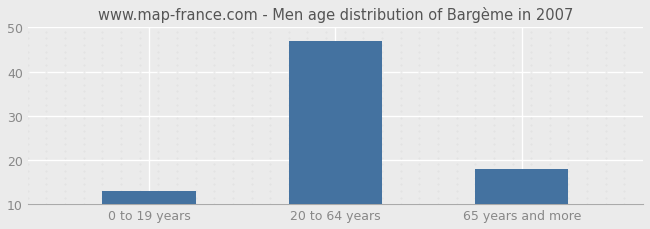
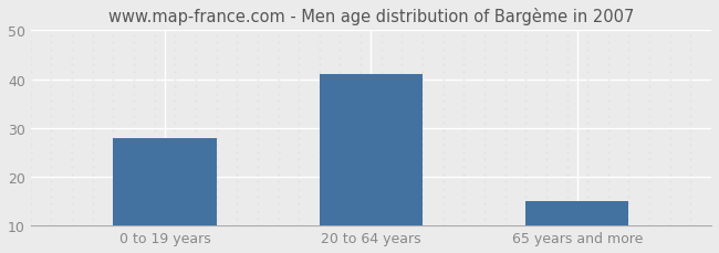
0 to 19 years: 13 -> 28
20 to 64 years: 47 -> 41
65 years and more: 18 -> 15
